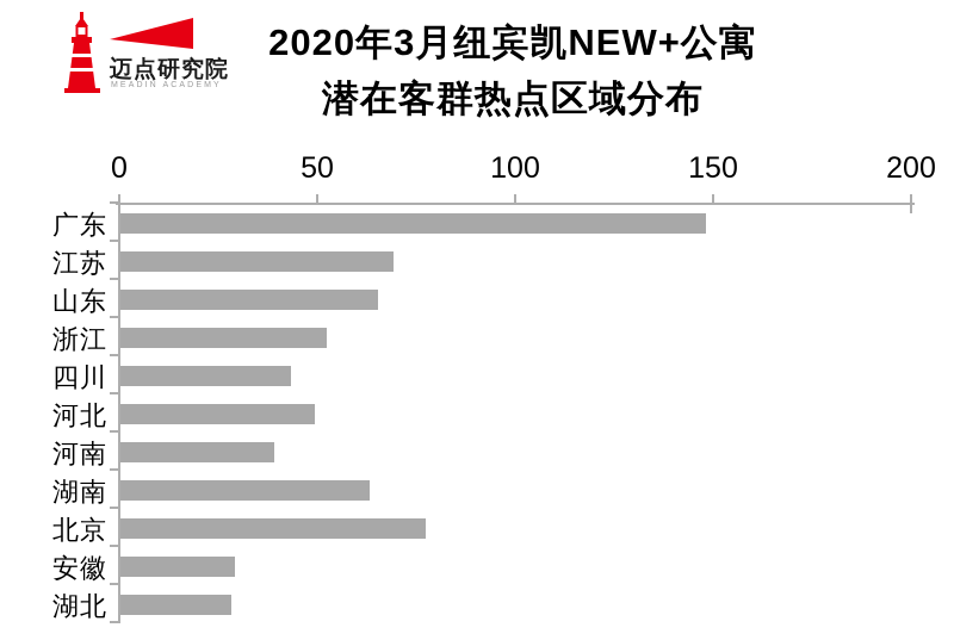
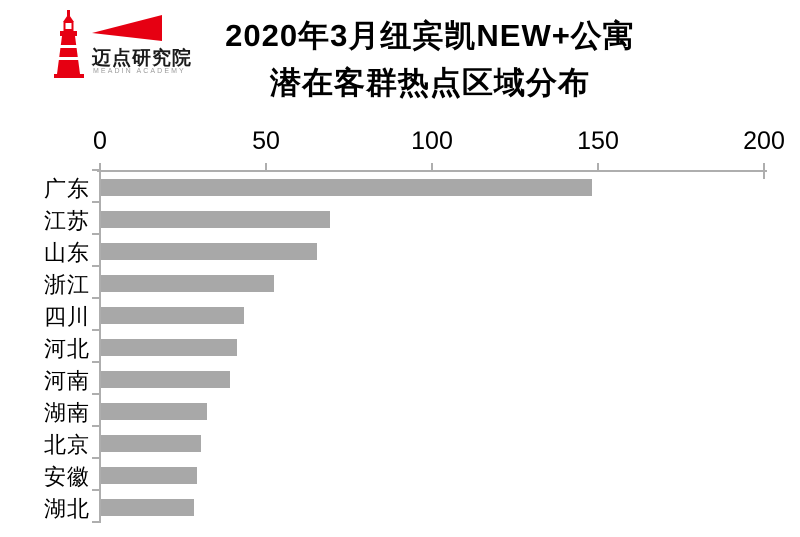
河北: 49 -> 41
湖南: 63 -> 32
北京: 77 -> 30
